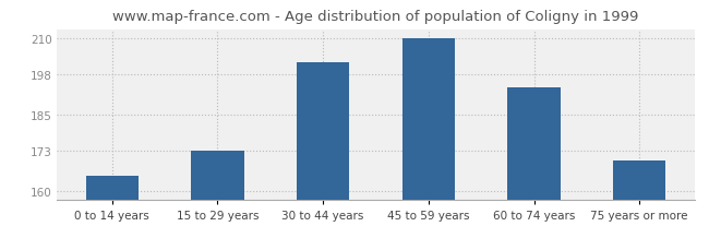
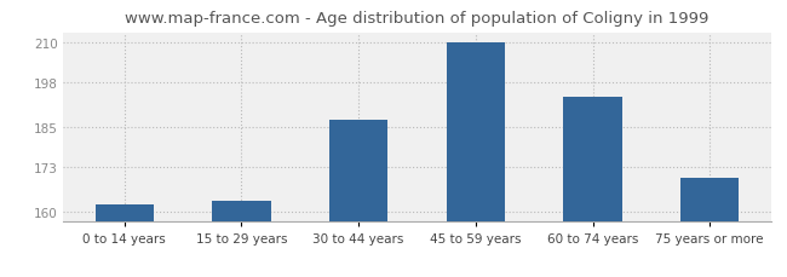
0 to 14 years: 165 -> 162
15 to 29 years: 173 -> 163
30 to 44 years: 202 -> 187
